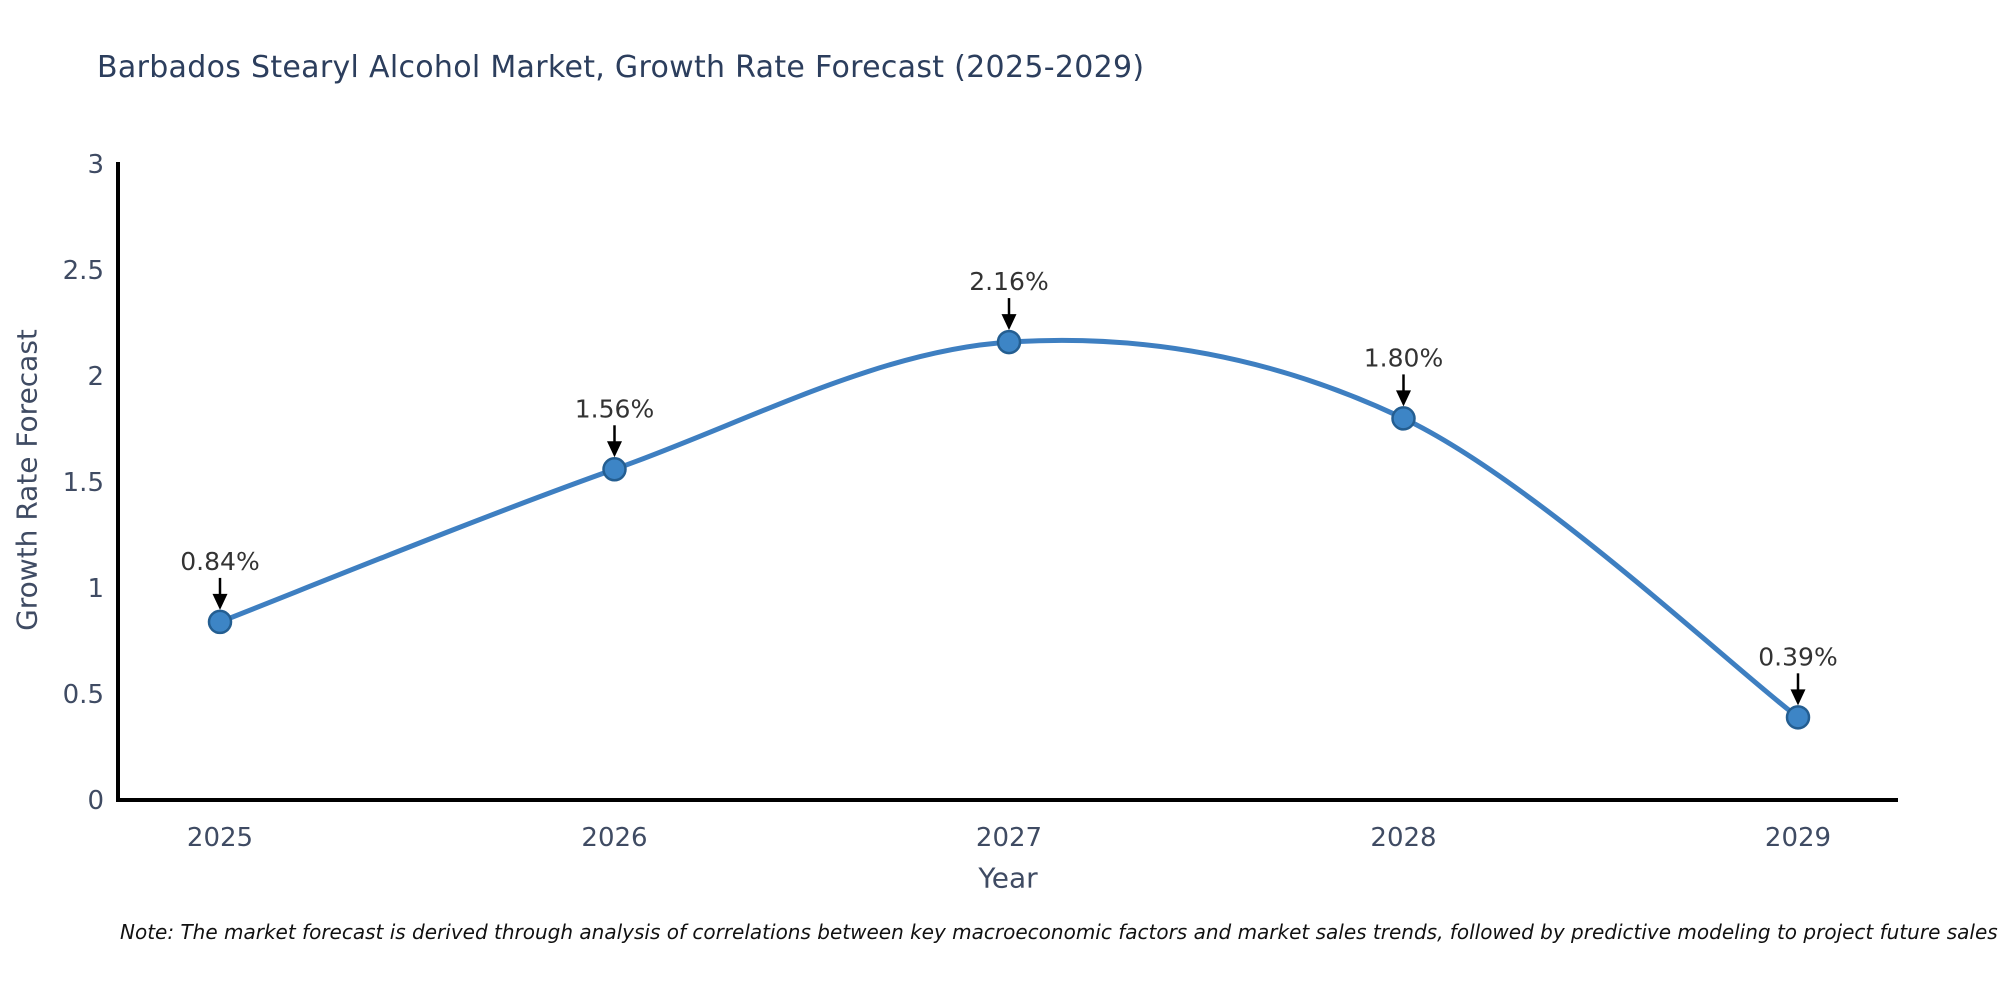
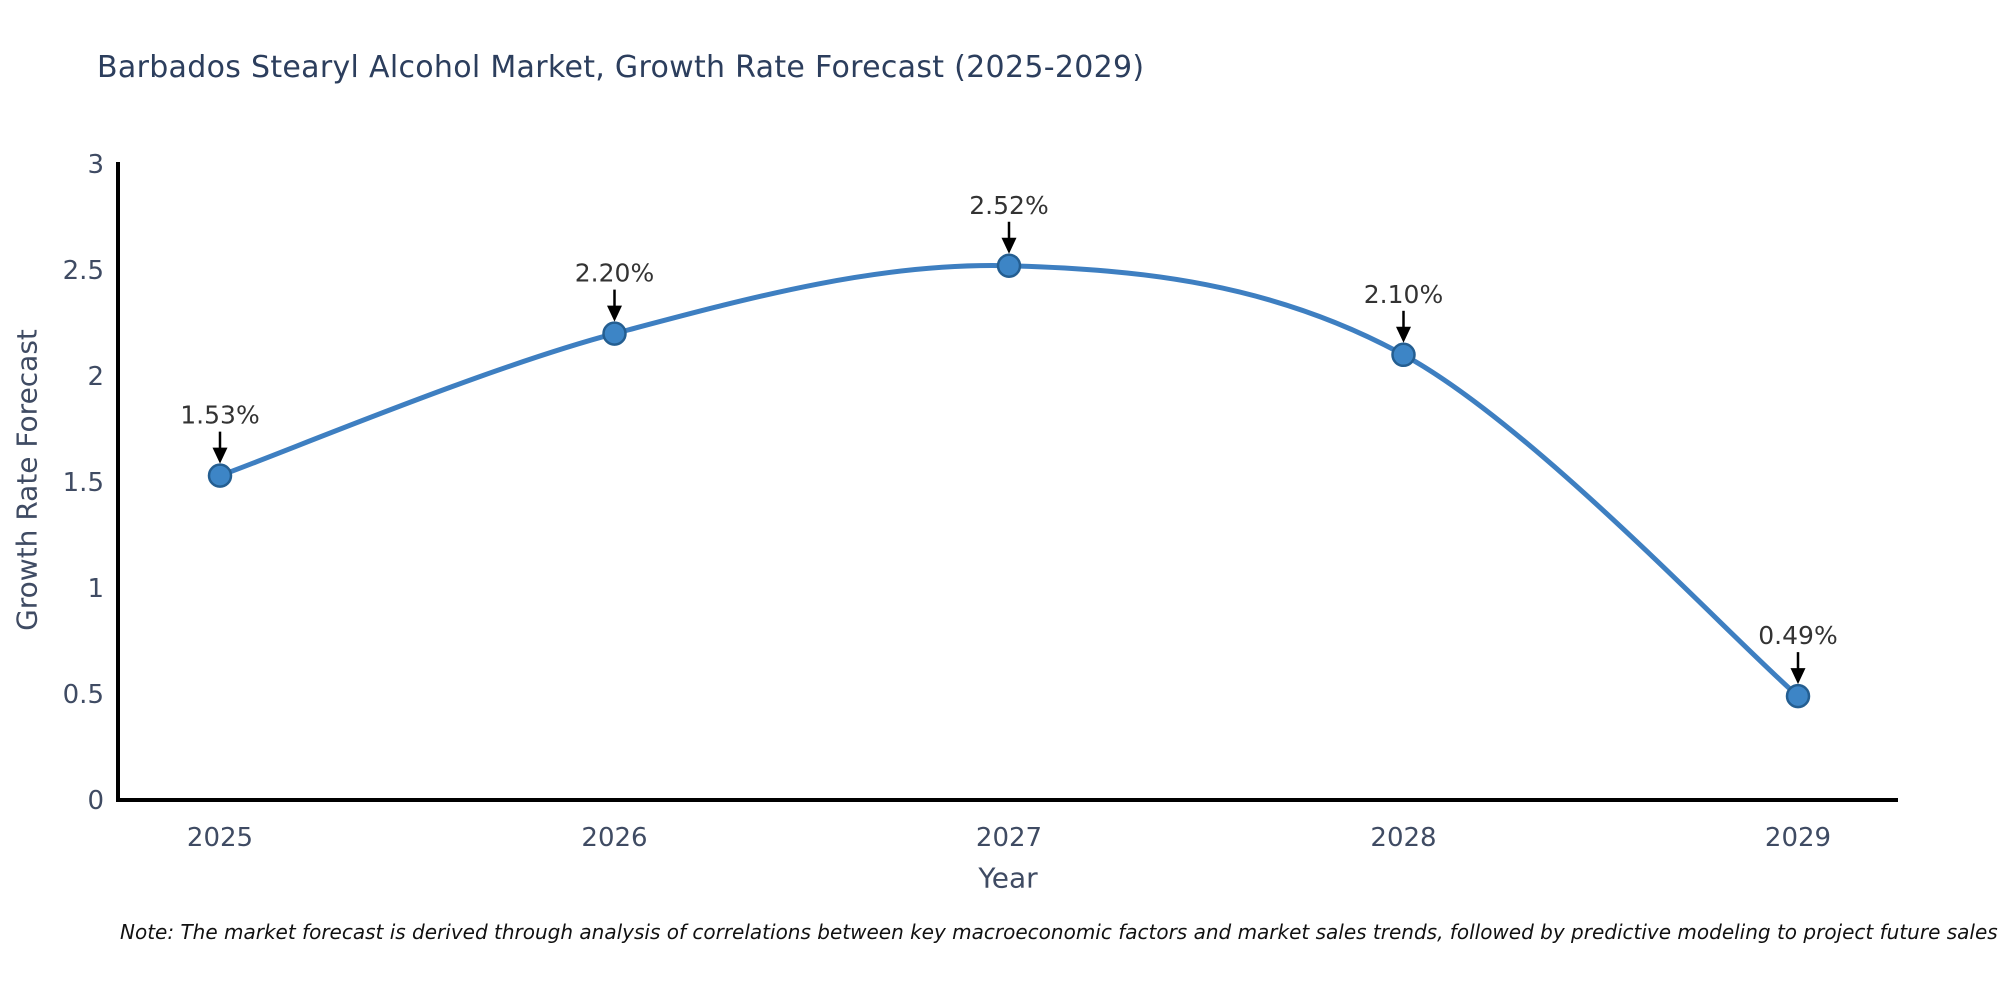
2025: 0.84% -> 1.53%
2026: 1.56% -> 2.20%
2027: 2.16% -> 2.52%
2028: 1.80% -> 2.10%
2029: 0.39% -> 0.49%
